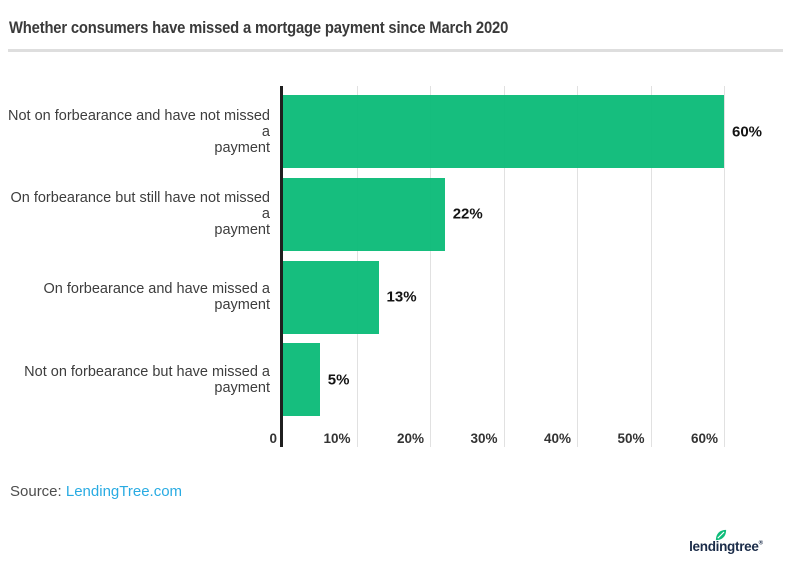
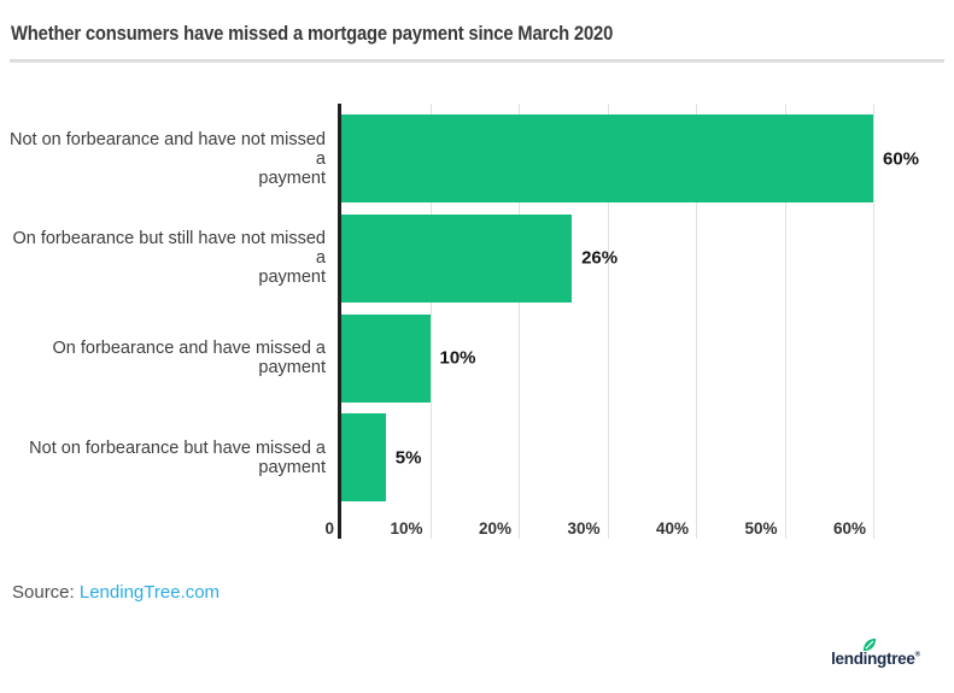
On forbearance but still have not missed a payment: 22% -> 26%
On forbearance and have missed a payment: 13% -> 10%
